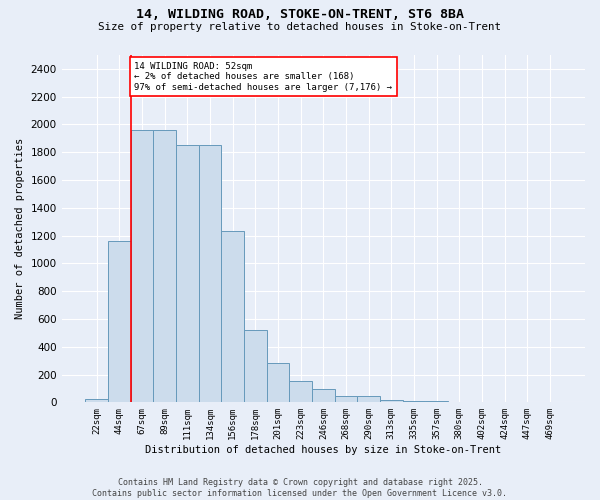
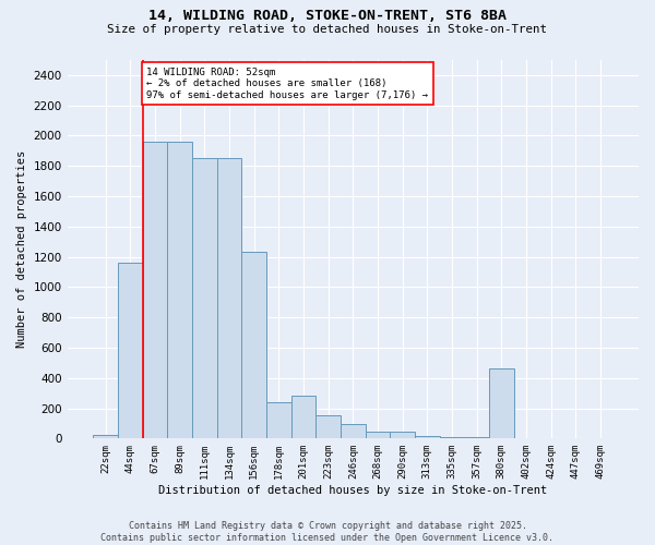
178sqm: 520 -> 240
380sqm: 0 -> 460
